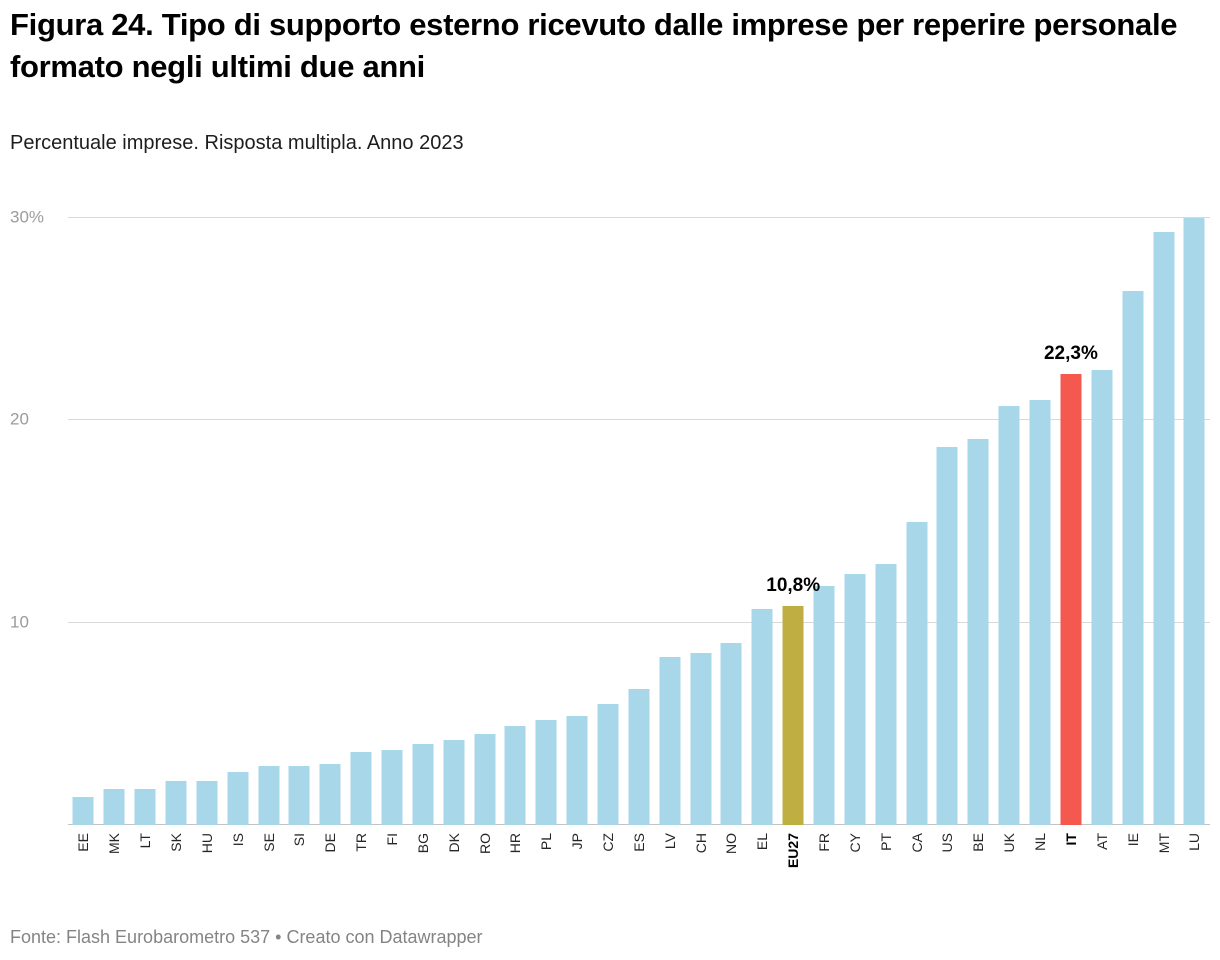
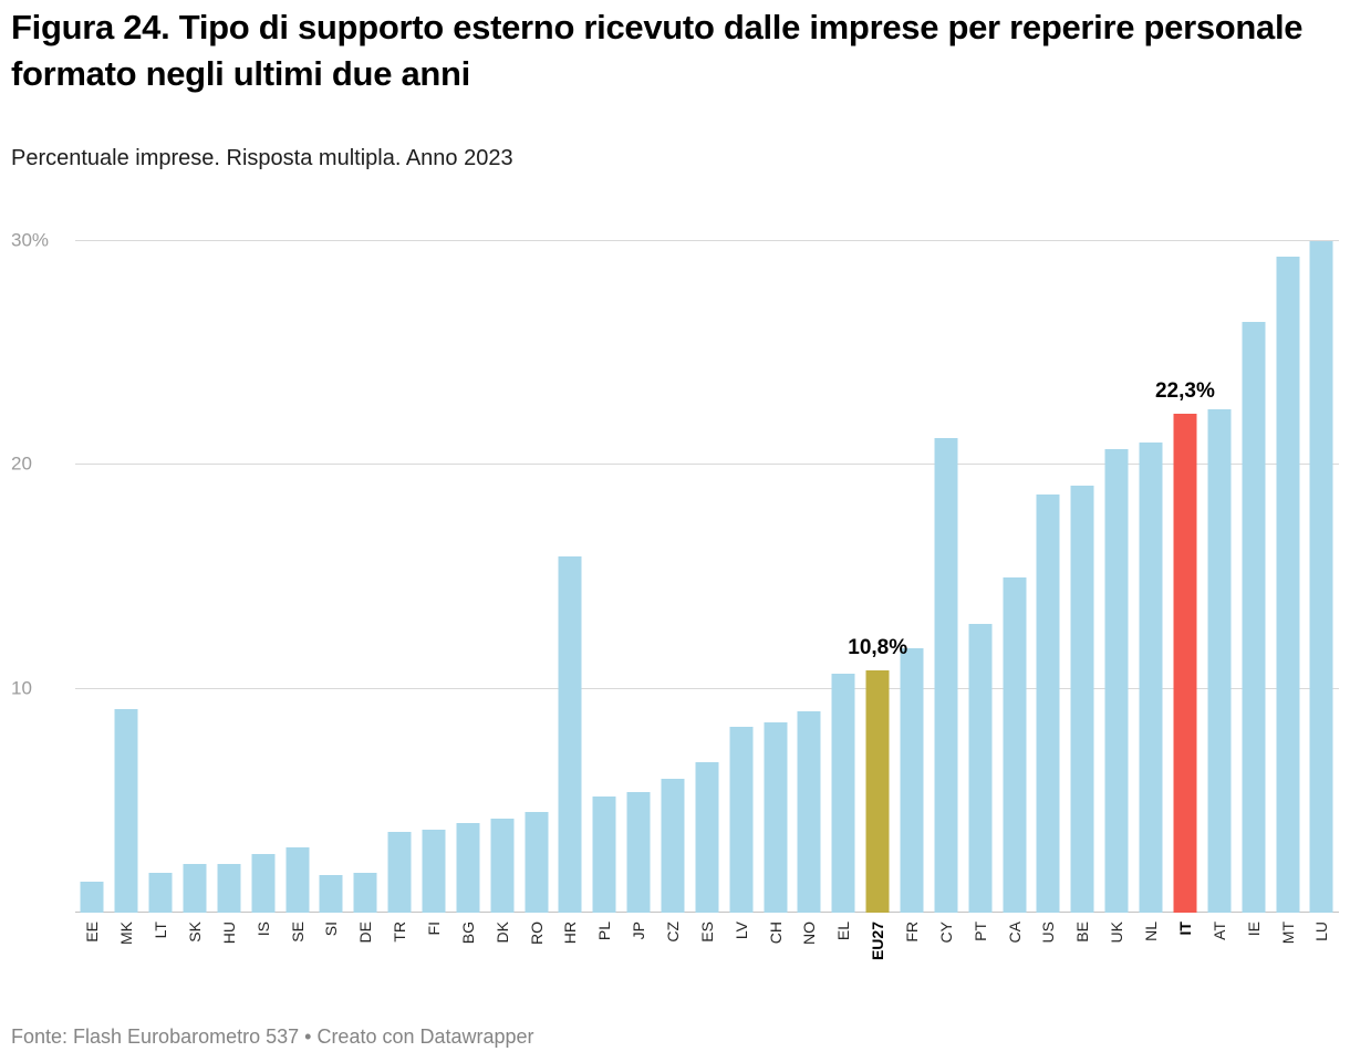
MK: 1.8% -> 9.1%
SI: 2.9% -> 1.7%
DE: 3.0% -> 1.8%
HR: 4.9% -> 15.9%
CY: 12.4% -> 21.2%
